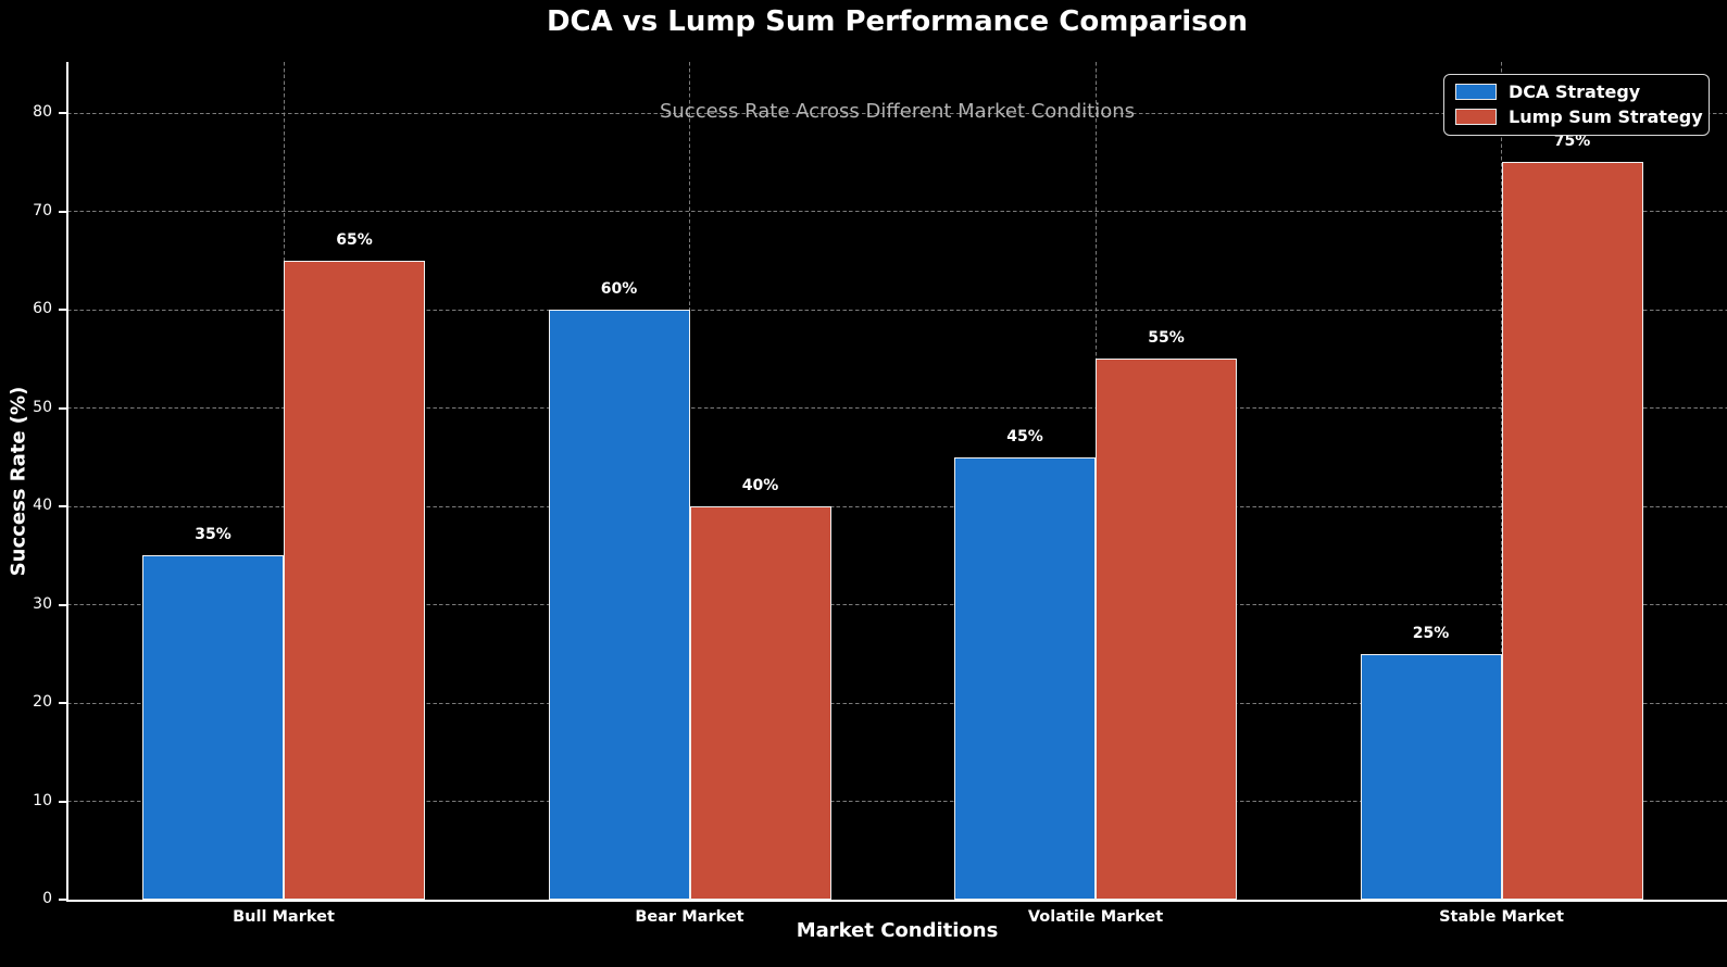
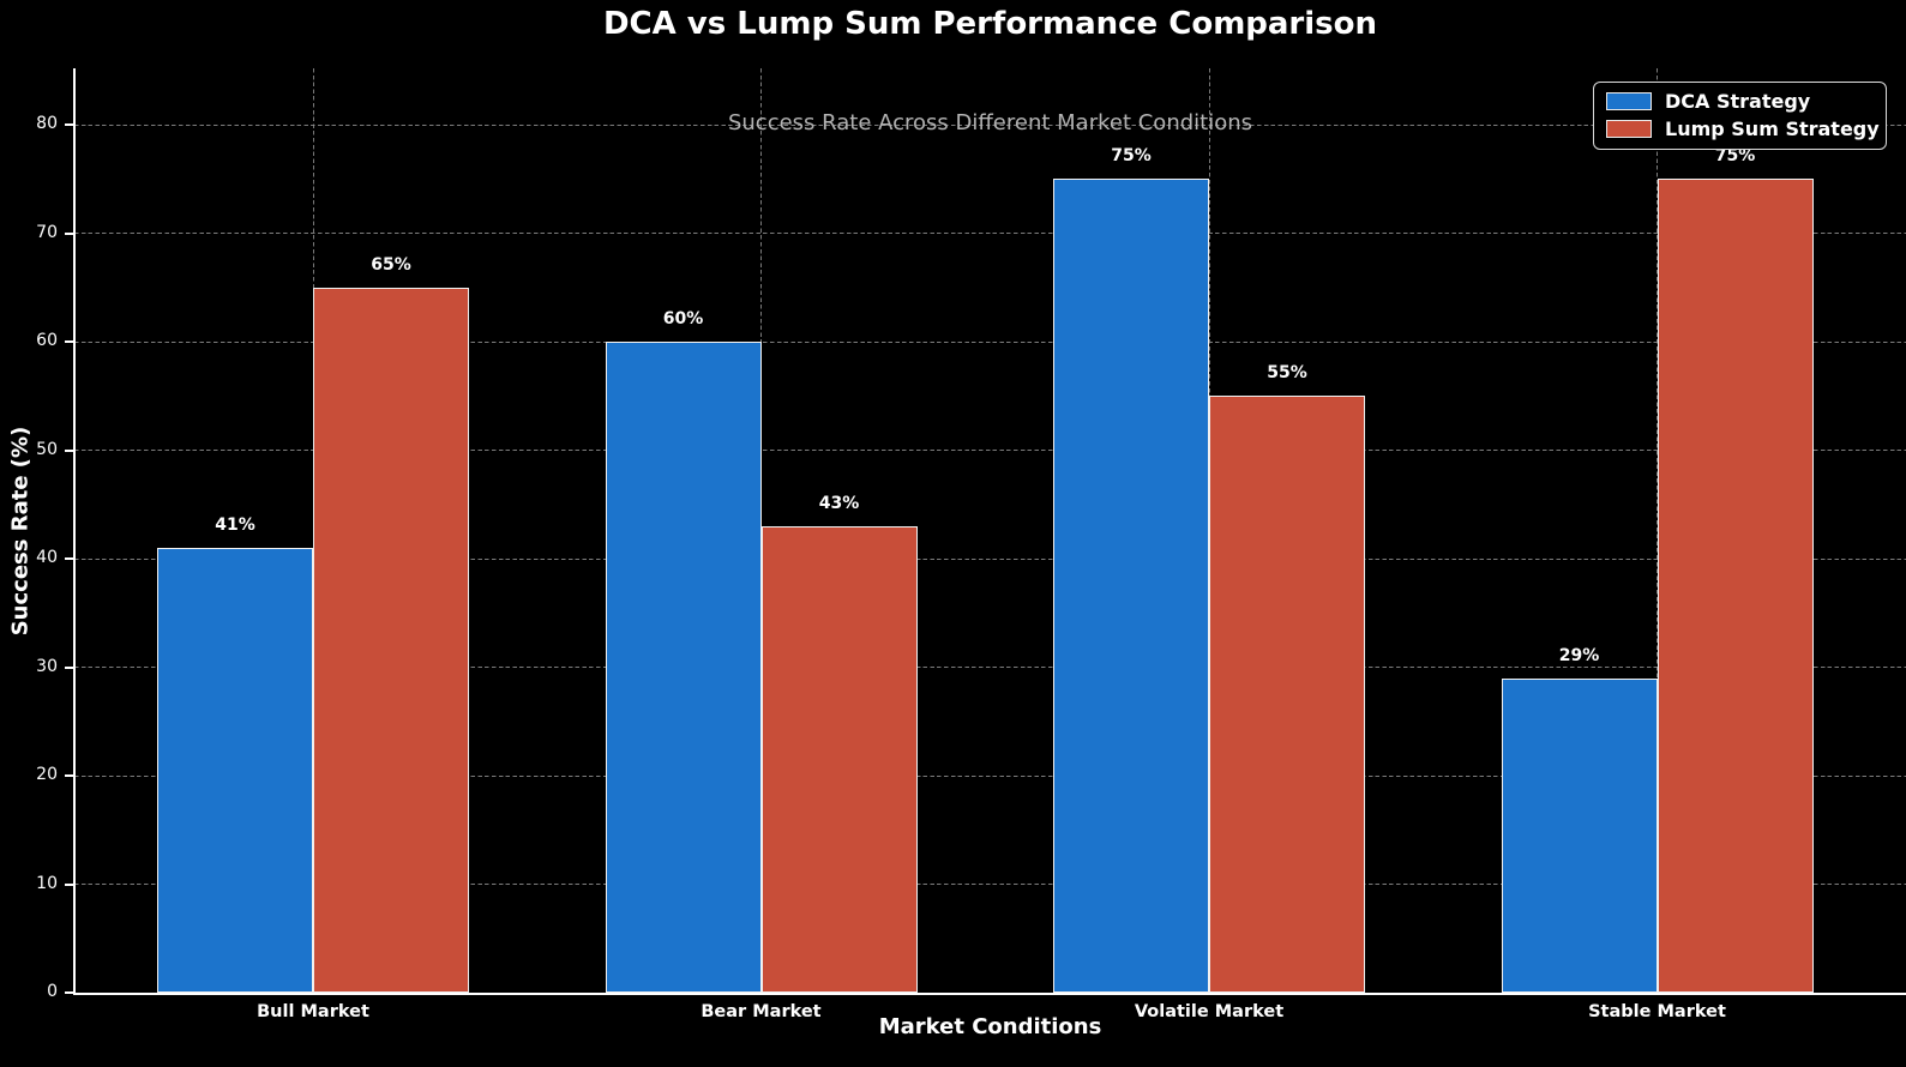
DCA Strategy/Bull Market: 35% -> 41%
Lump Sum Strategy/Bear Market: 40% -> 43%
DCA Strategy/Volatile Market: 45% -> 75%
DCA Strategy/Stable Market: 25% -> 29%
